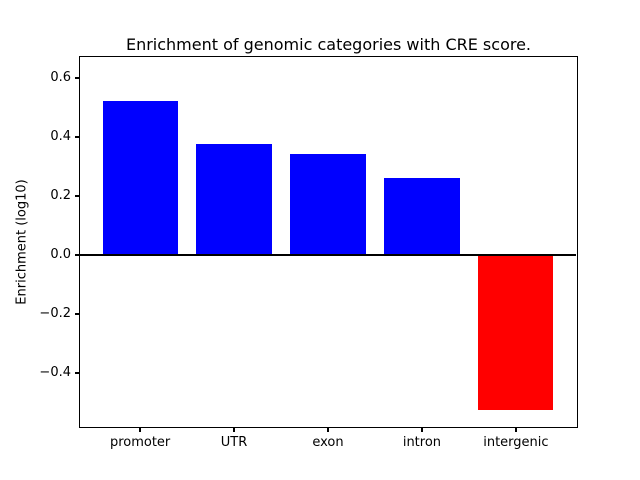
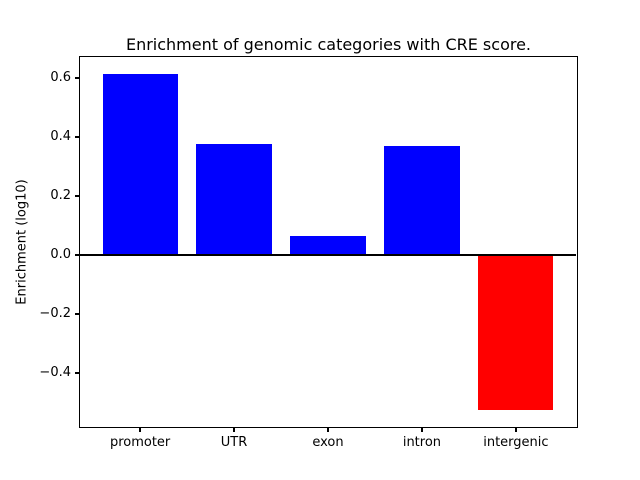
promoter: 0.52 -> 0.61
exon: 0.34 -> 0.06
intron: 0.26 -> 0.37
